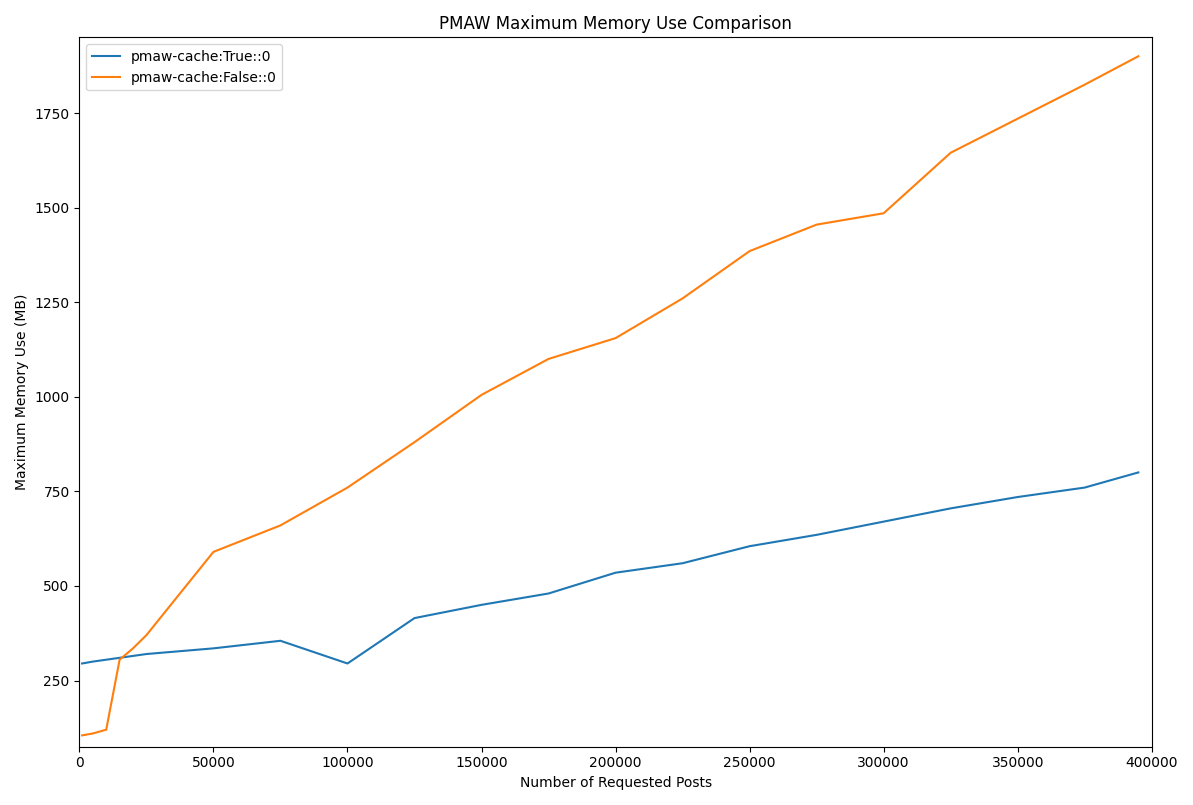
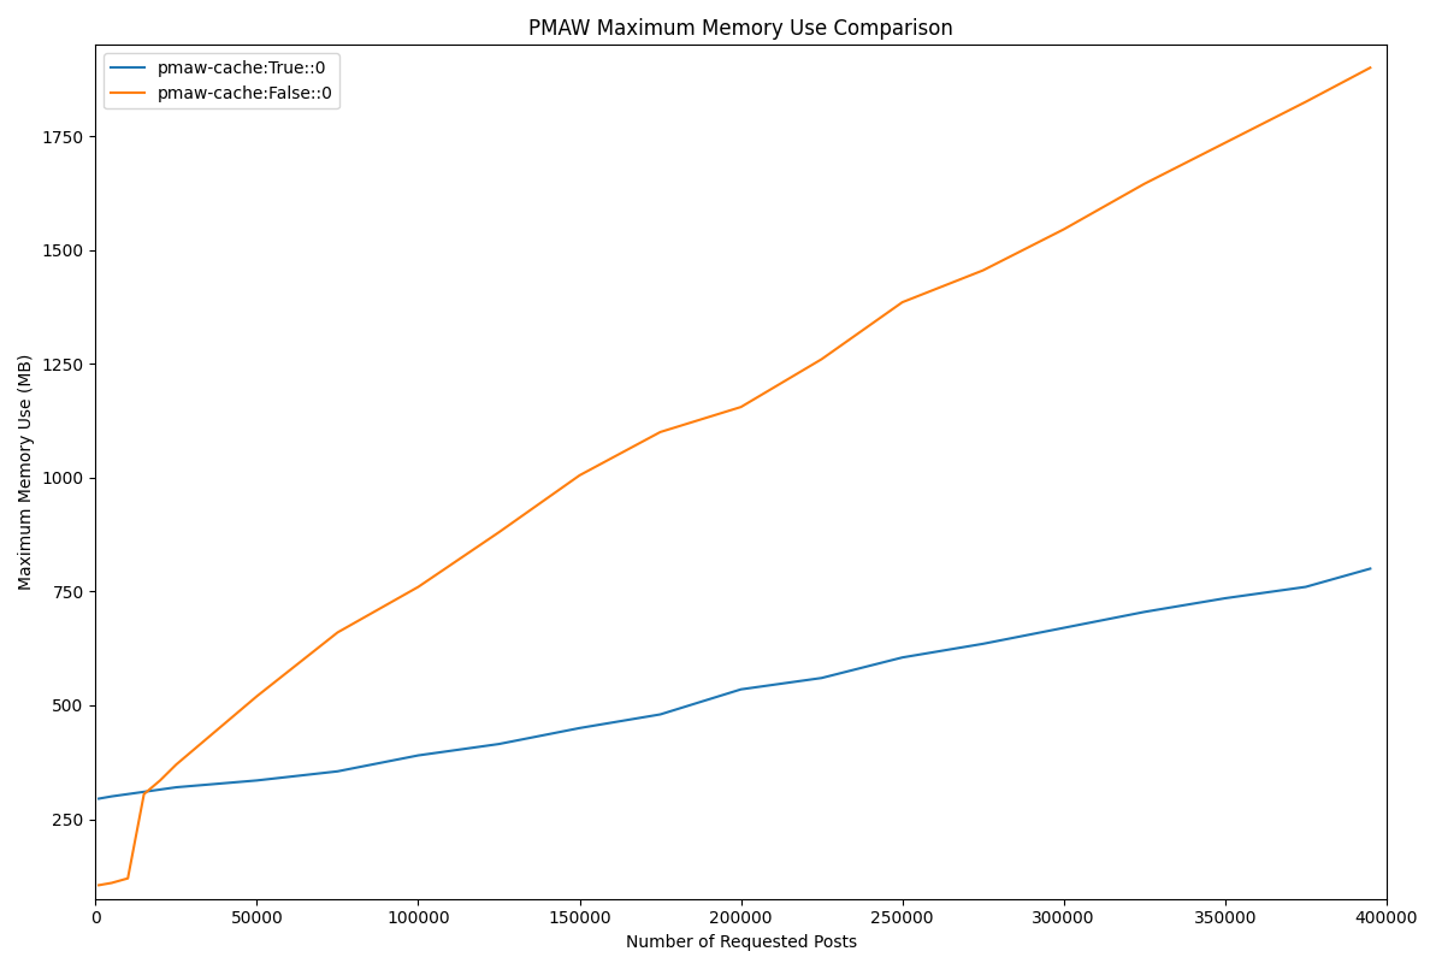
pmaw-cache:False::0/50000: 590 -> 520
pmaw-cache:True::0/100000: 295 -> 390
pmaw-cache:False::0/300000: 1485 -> 1545
